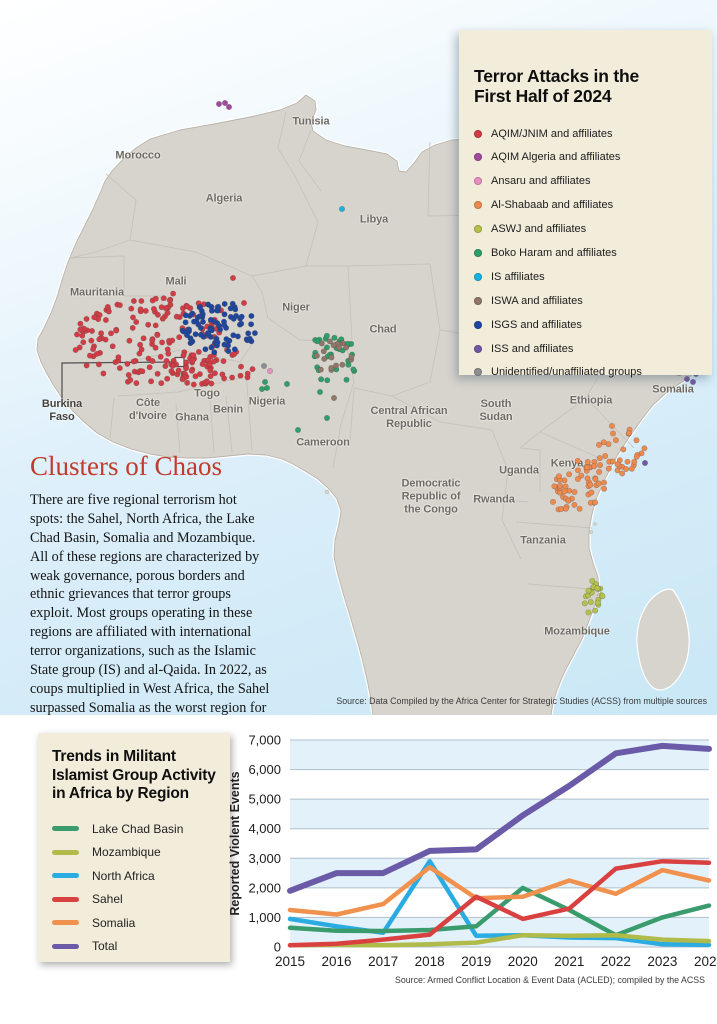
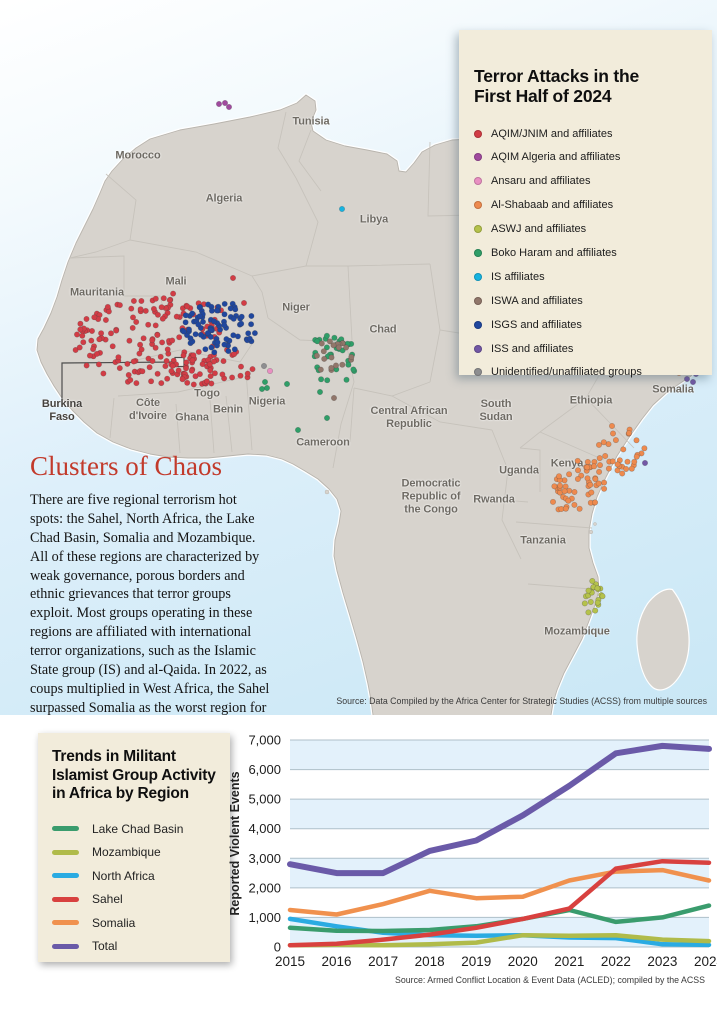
Total/2015: 1900 -> 2800
North Africa/2018: 2900 -> 400
Somalia/2018: 2700 -> 1900
Sahel/2019: 1700 -> 600
Total/2019: 3300 -> 3600
Lake Chad Basin/2020: 2000 -> 1000
Lake Chad Basin/2022: 400 -> 800
Somalia/2022: 1800 -> 2600
